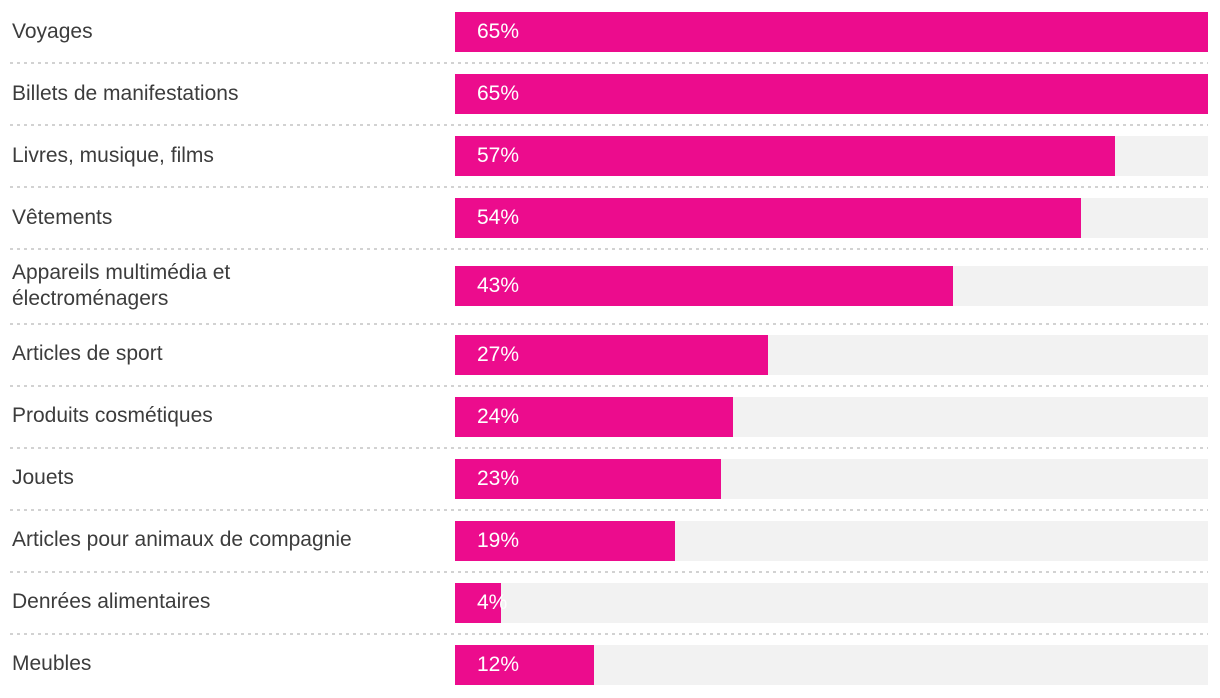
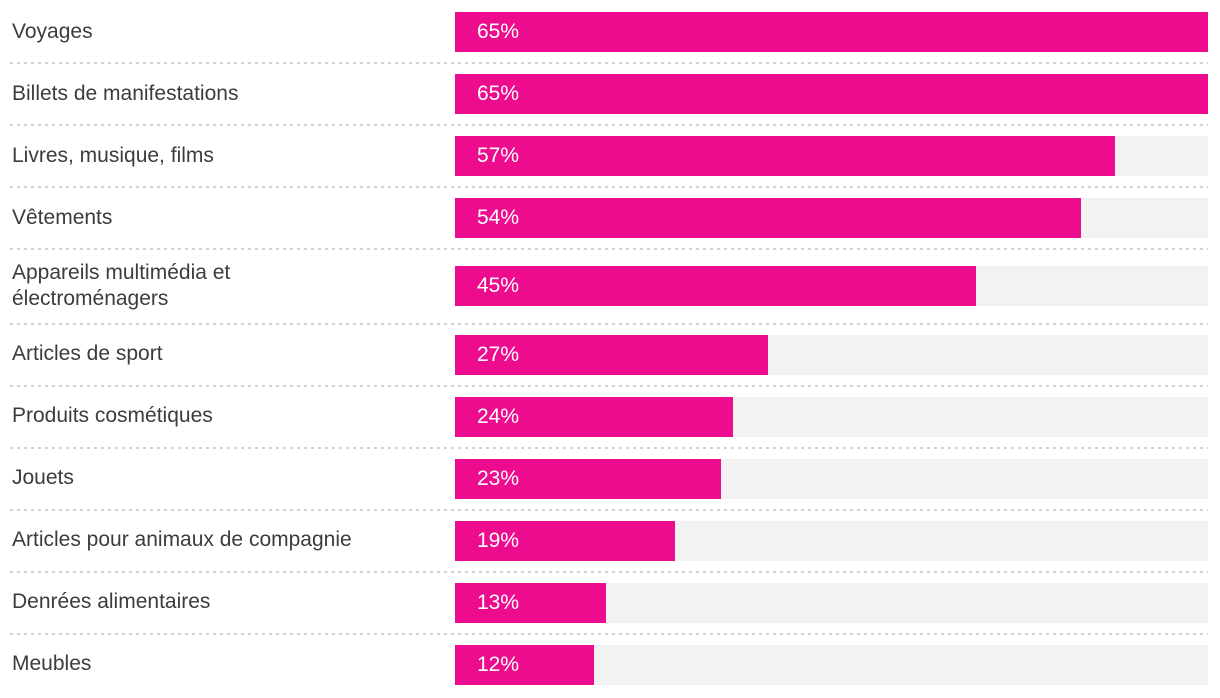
Appareils multimédia et électroménagers: 43% -> 45%
Denrées alimentaires: 4% -> 13%
